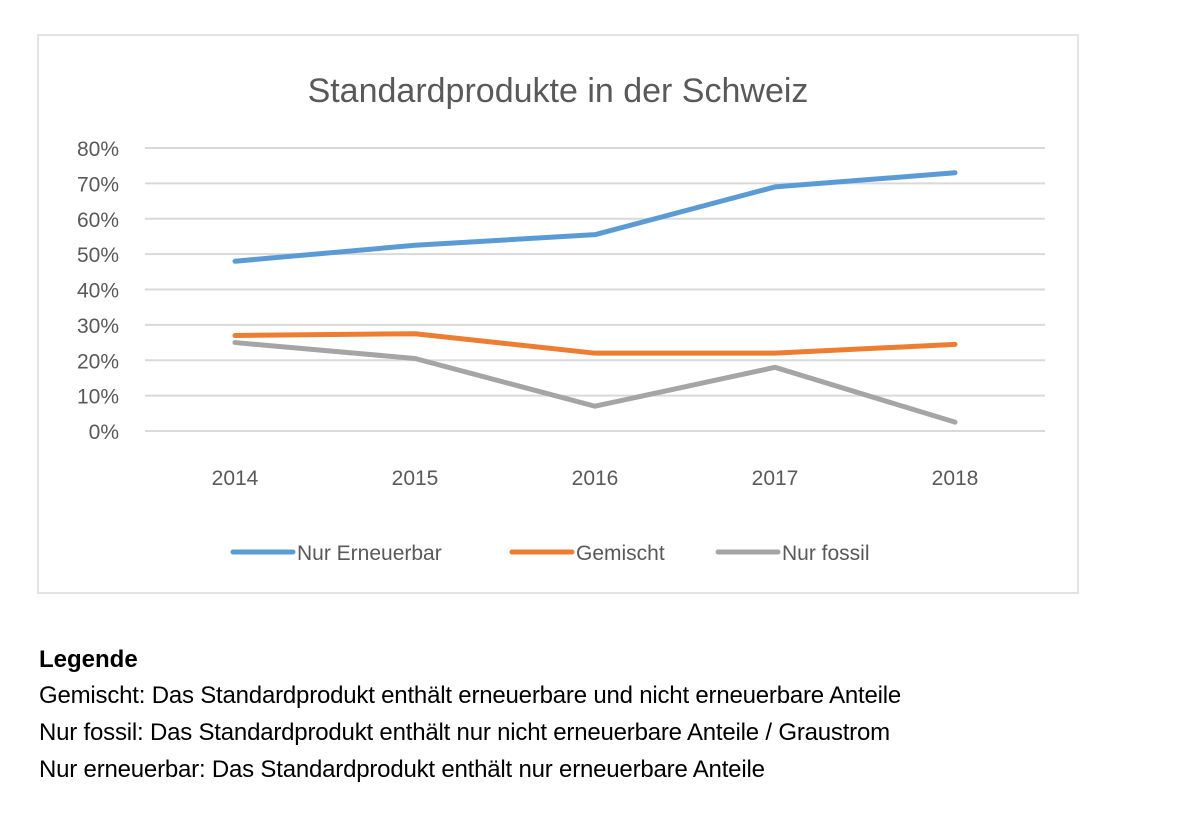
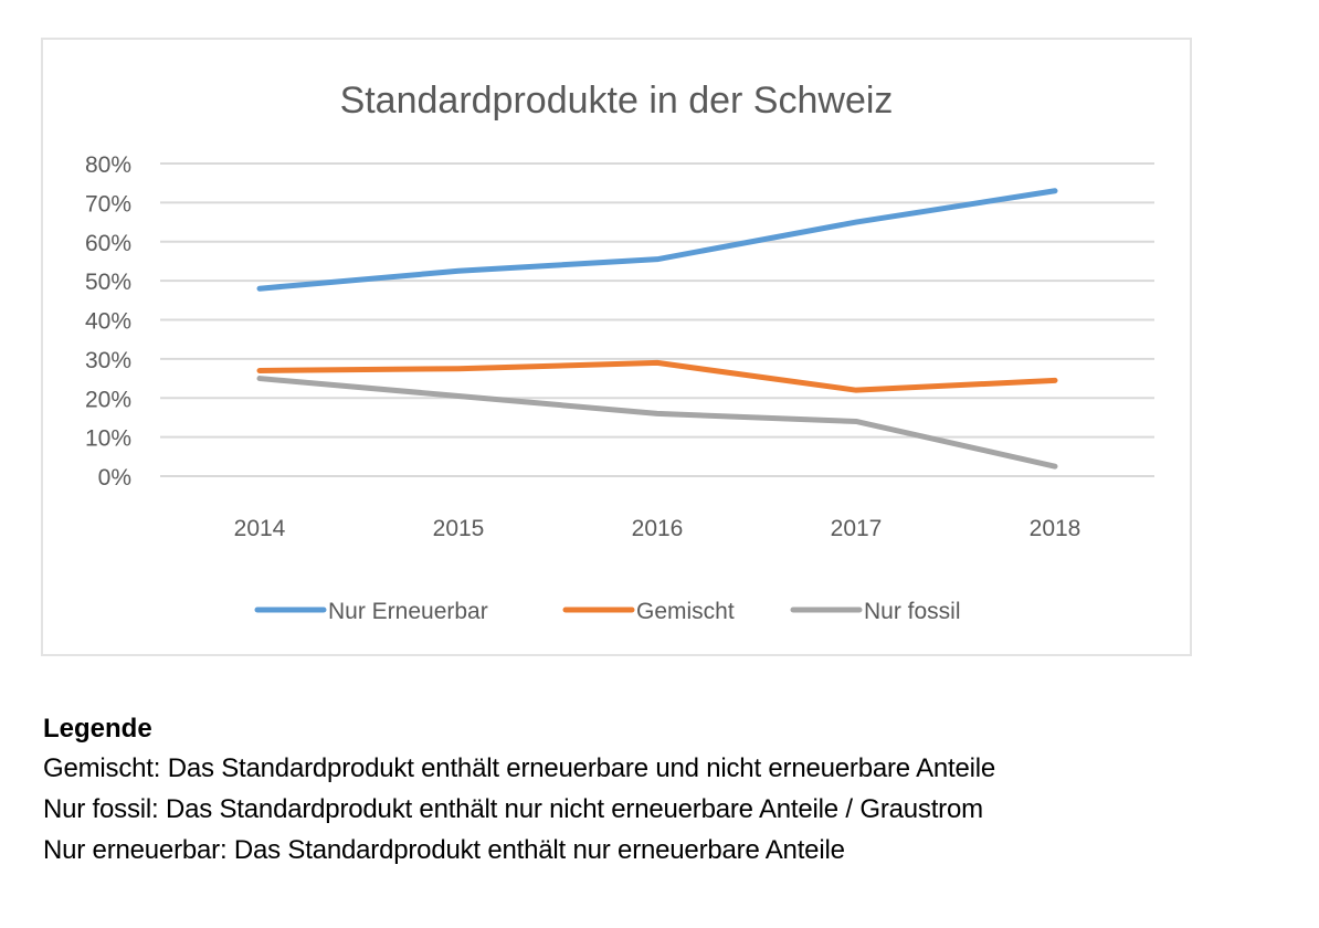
Gemischt/2016: 22% -> 29%
Nur fossil/2016: 7% -> 16%
Nur Erneuerbar/2017: 69% -> 65%
Nur fossil/2017: 18% -> 14%
